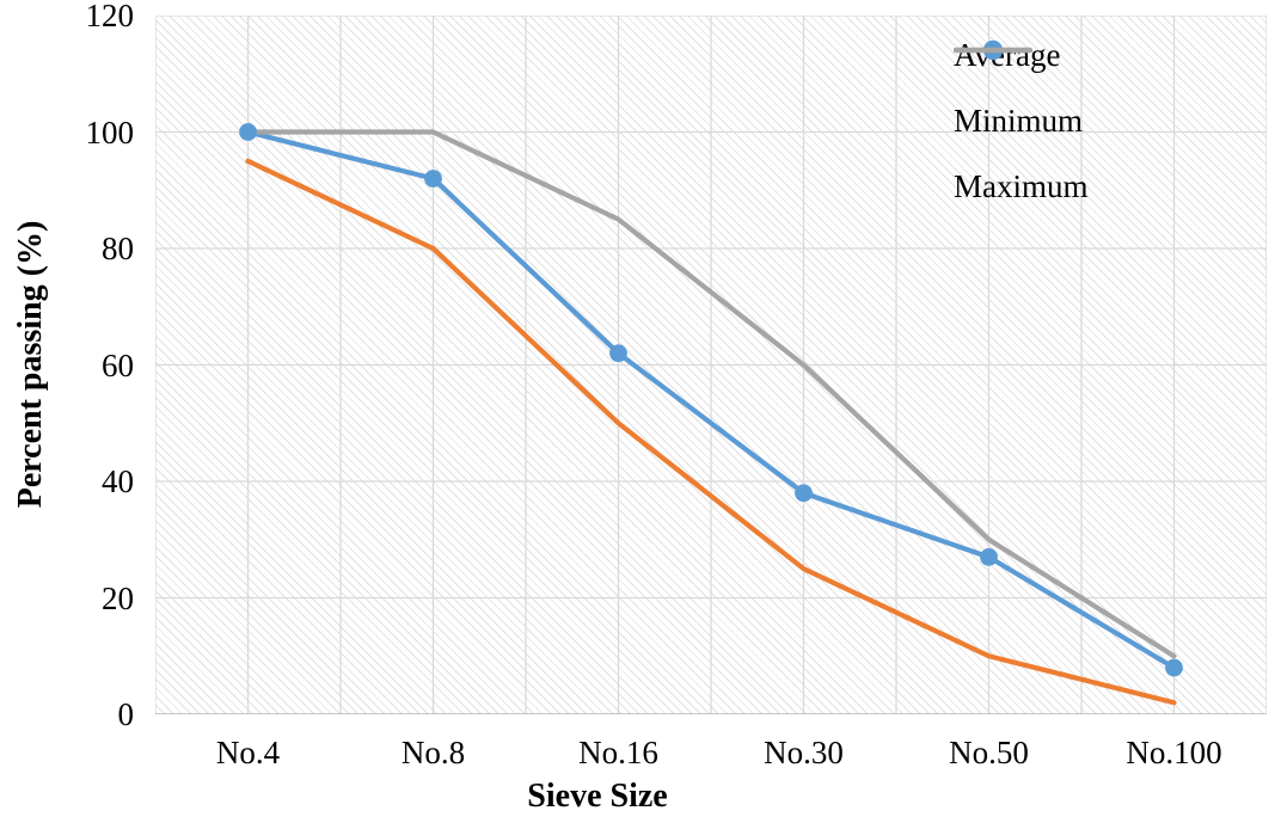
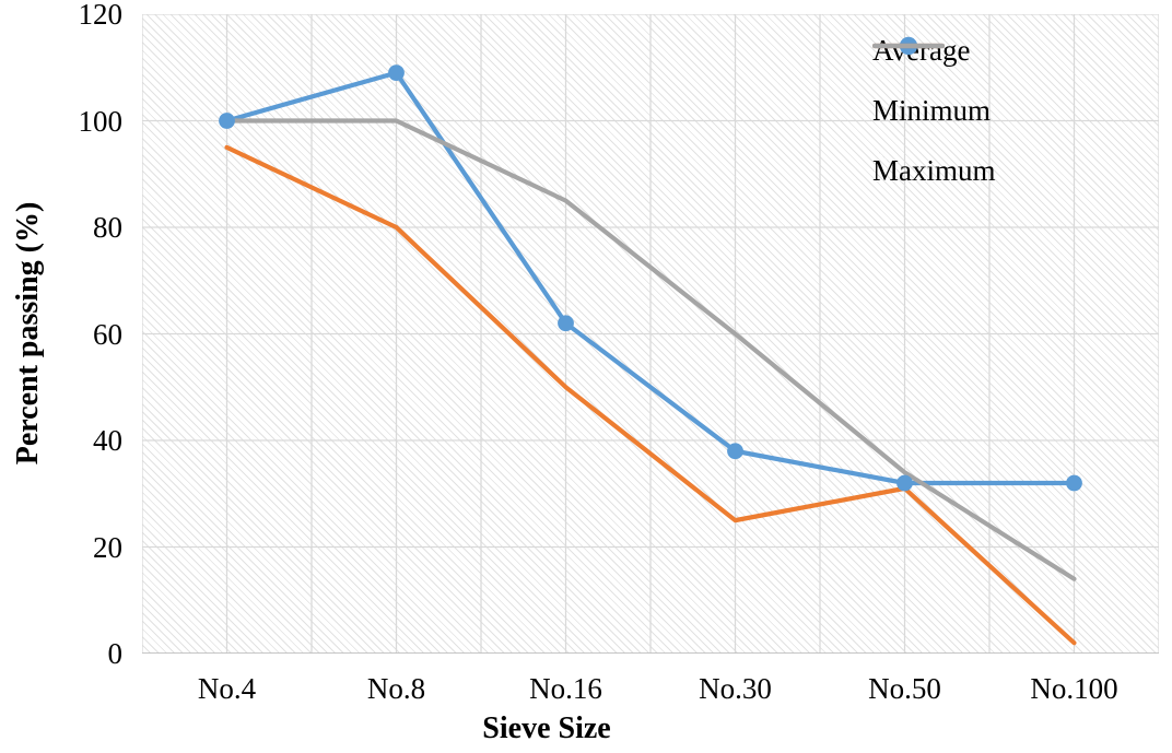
Average/No.8: 92 -> 109
Average/No.50: 27 -> 32
Minimum/No.50: 10 -> 31
Maximum/No.50: 30 -> 34
Average/No.100: 8 -> 32
Maximum/No.100: 10 -> 14
